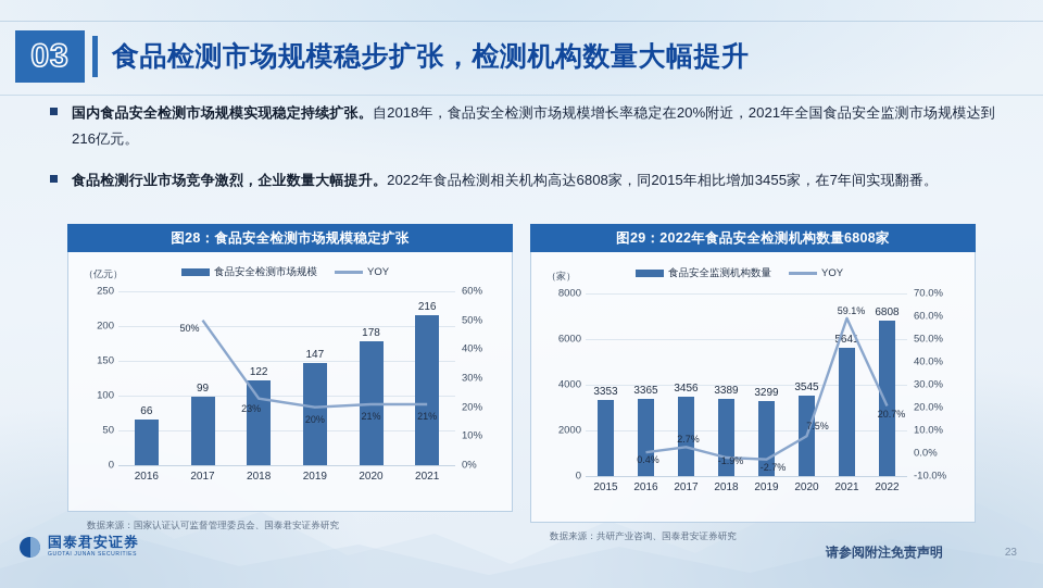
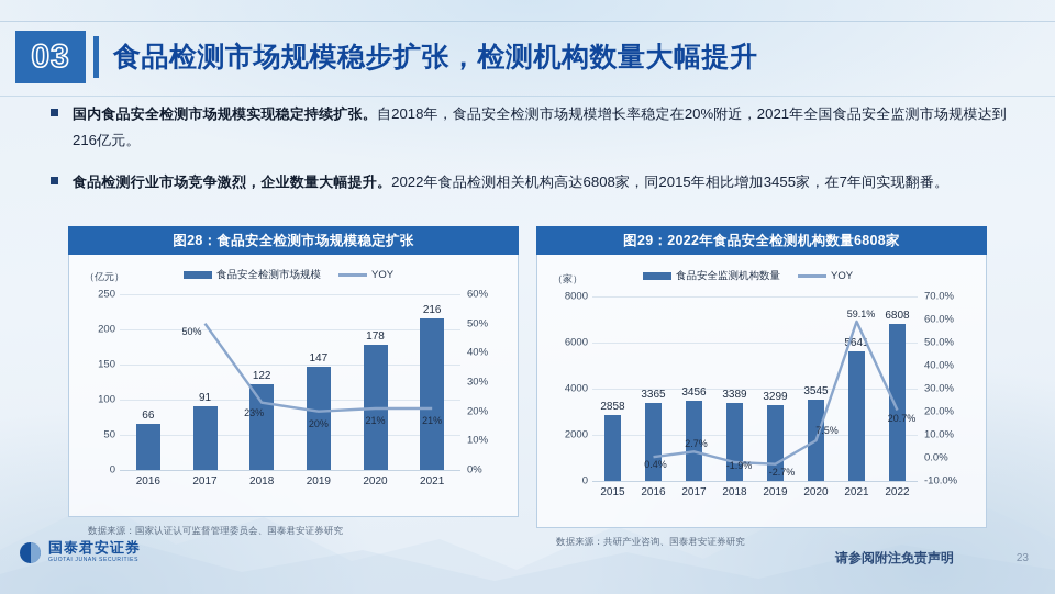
图28：食品安全检测市场规模稳定扩张/食品安全检测市场规模/2017: 99 -> 91
图29：2022年食品安全检测机构数量6808家/食品安全监测机构数量/2015: 3353 -> 2858
